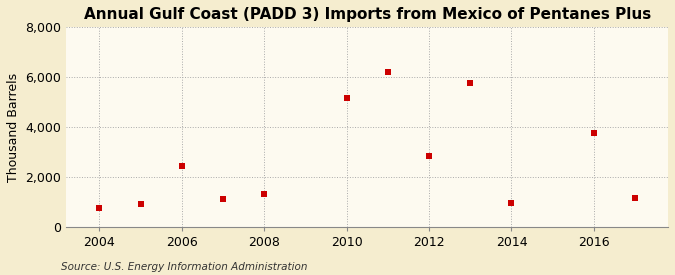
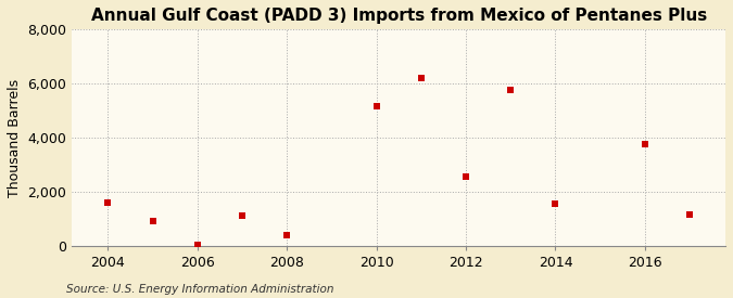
2004: 750 -> 1,600
2006: 2,450 -> 30
2008: 1,300 -> 380
2012: 2,850 -> 2,550
2014: 950 -> 1,550
